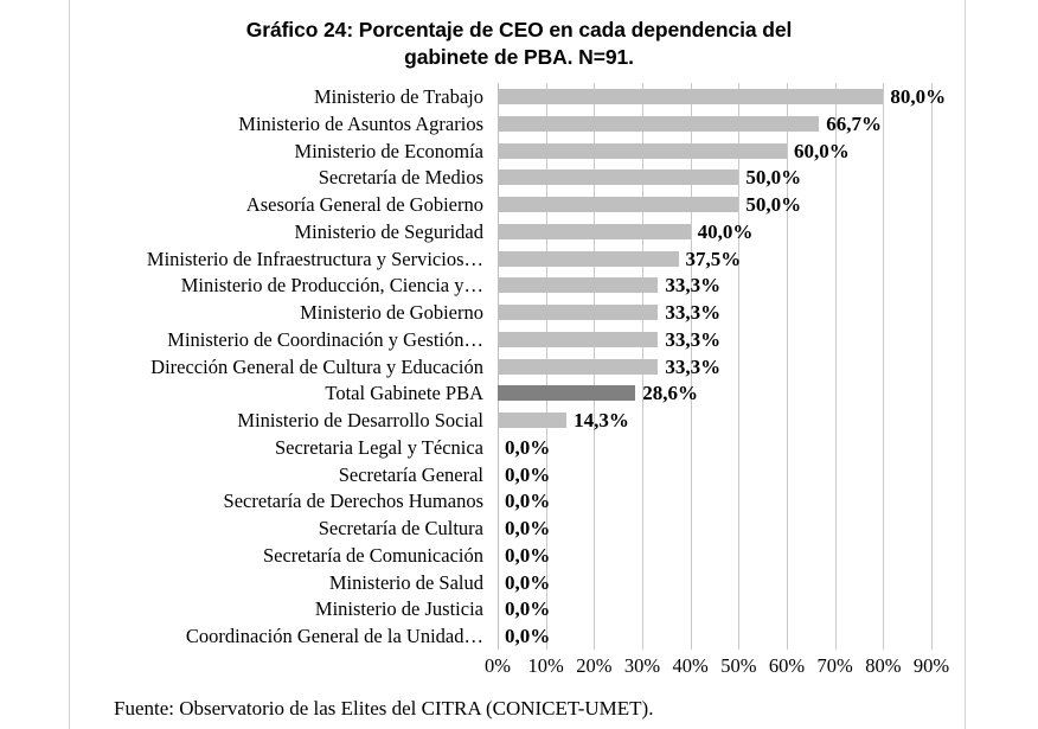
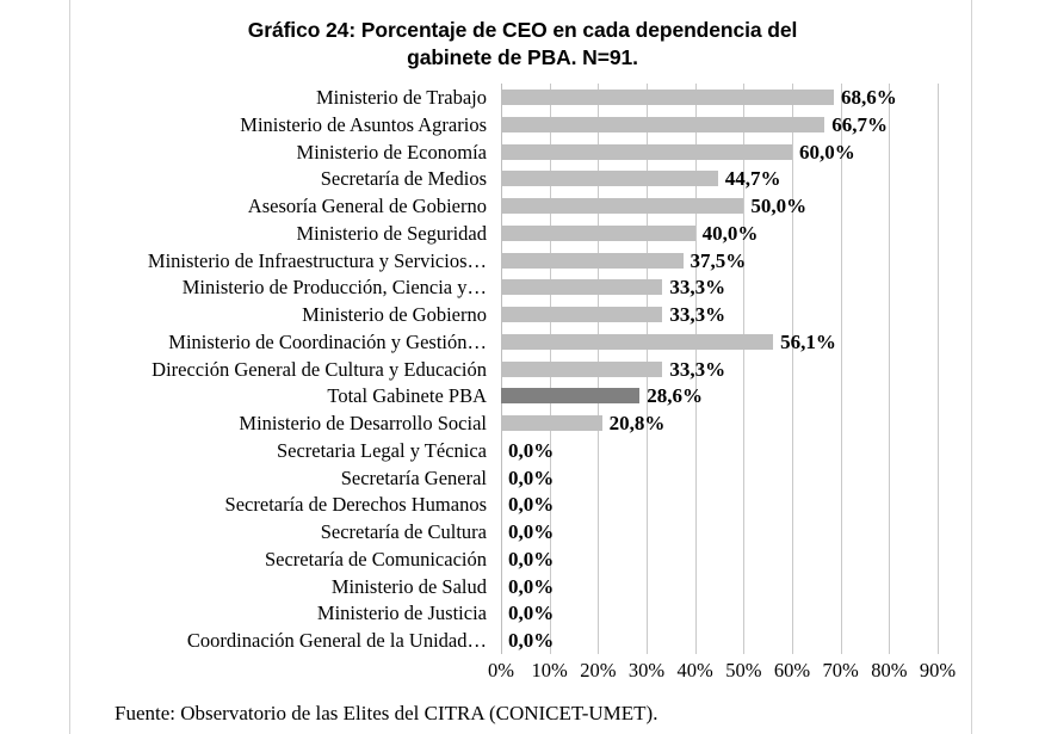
Ministerio de Trabajo: 80,0% -> 68,6%
Secretaría de Medios: 50,0% -> 44,7%
Ministerio de Coordinación y Gestión…: 33,3% -> 56,1%
Ministerio de Desarrollo Social: 14,3% -> 20,8%
